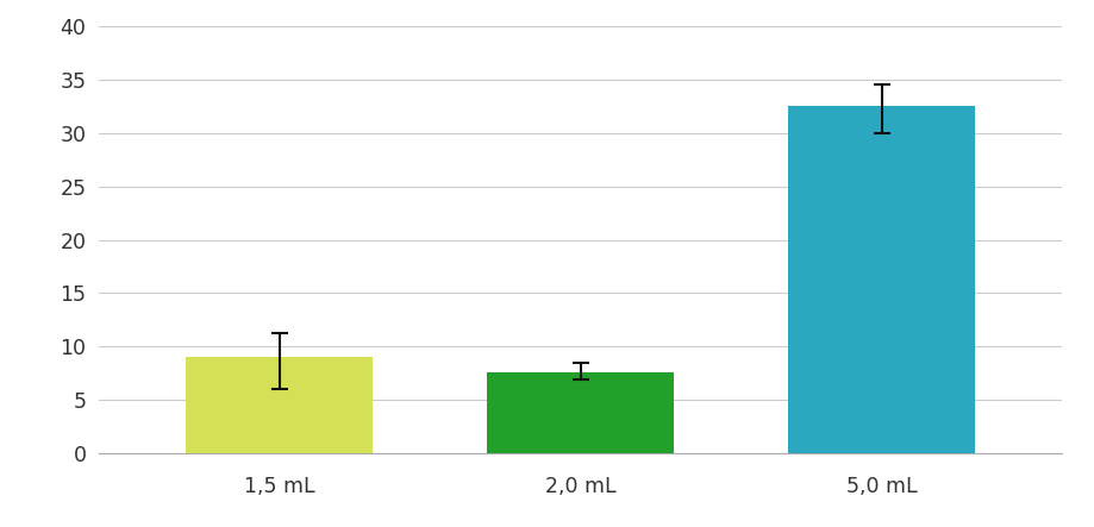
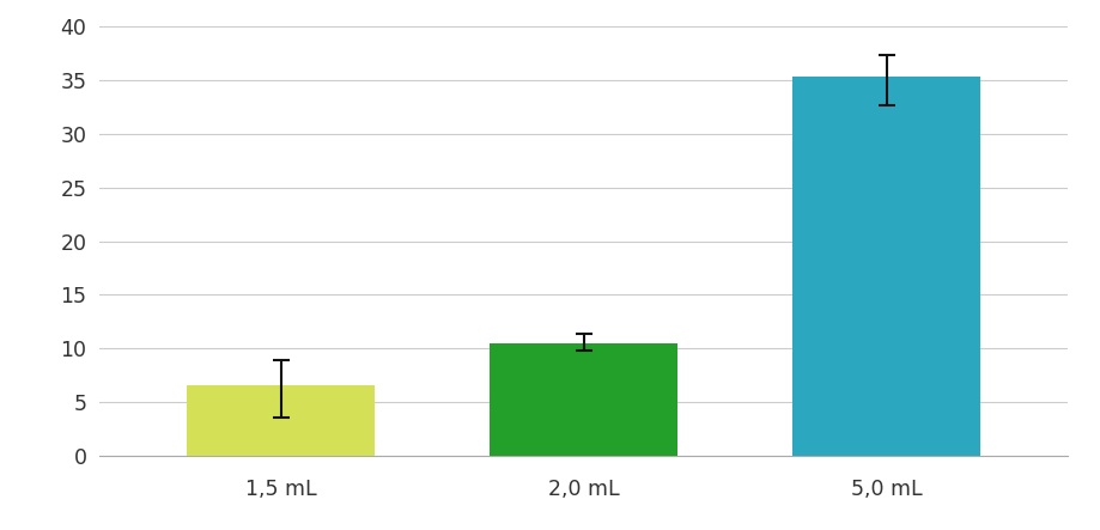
1,5 mL: 9.0 -> 6.6
2,0 mL: 7.6 -> 10.5
5,0 mL: 32.6 -> 35.3
